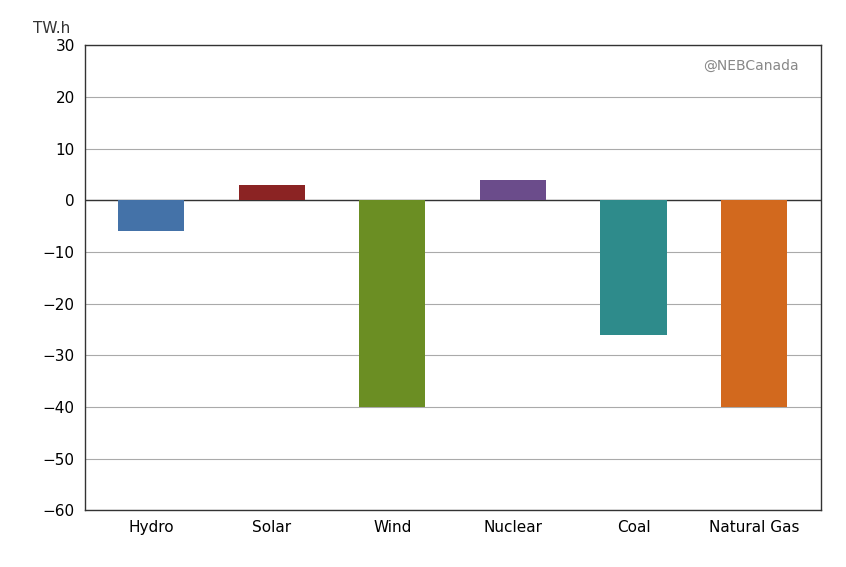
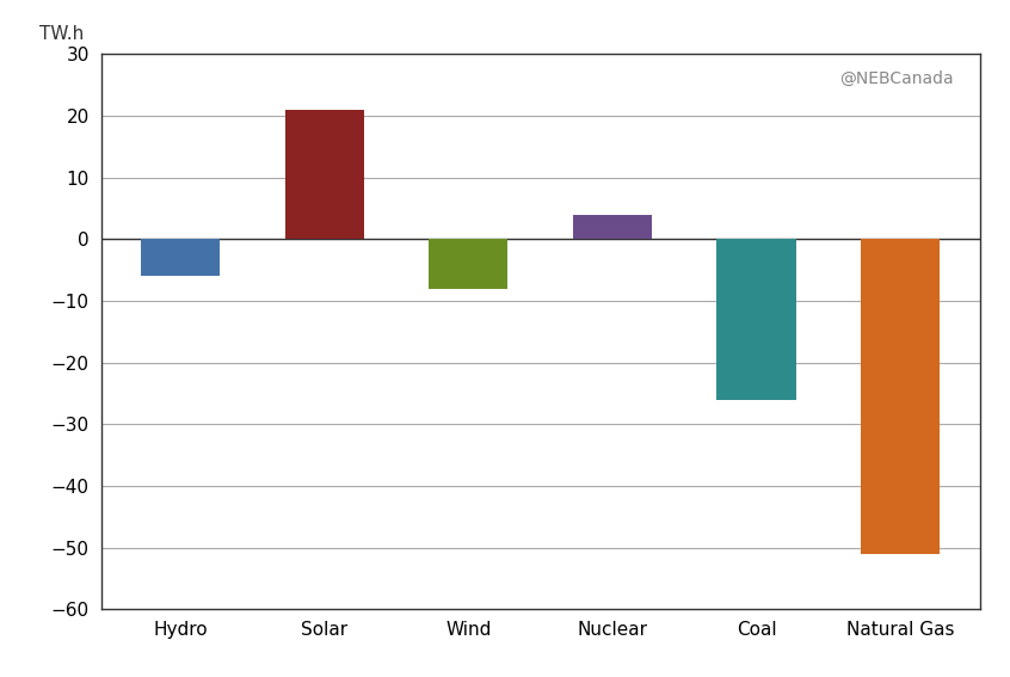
Solar: 3 -> 21
Wind: -40 -> -8
Natural Gas: -40 -> -51
